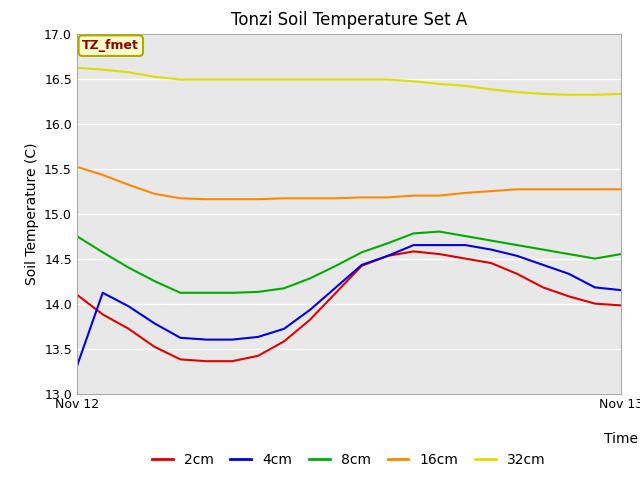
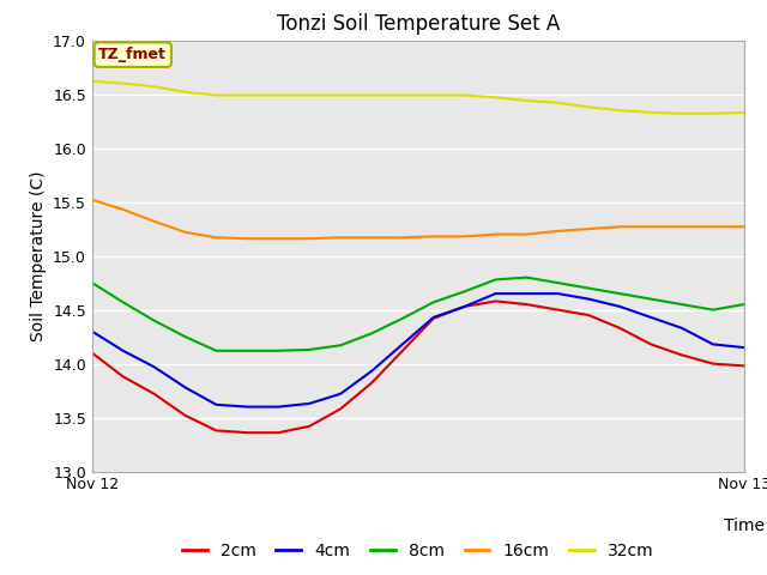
4cm/Nov 12: 13.30 -> 14.30
